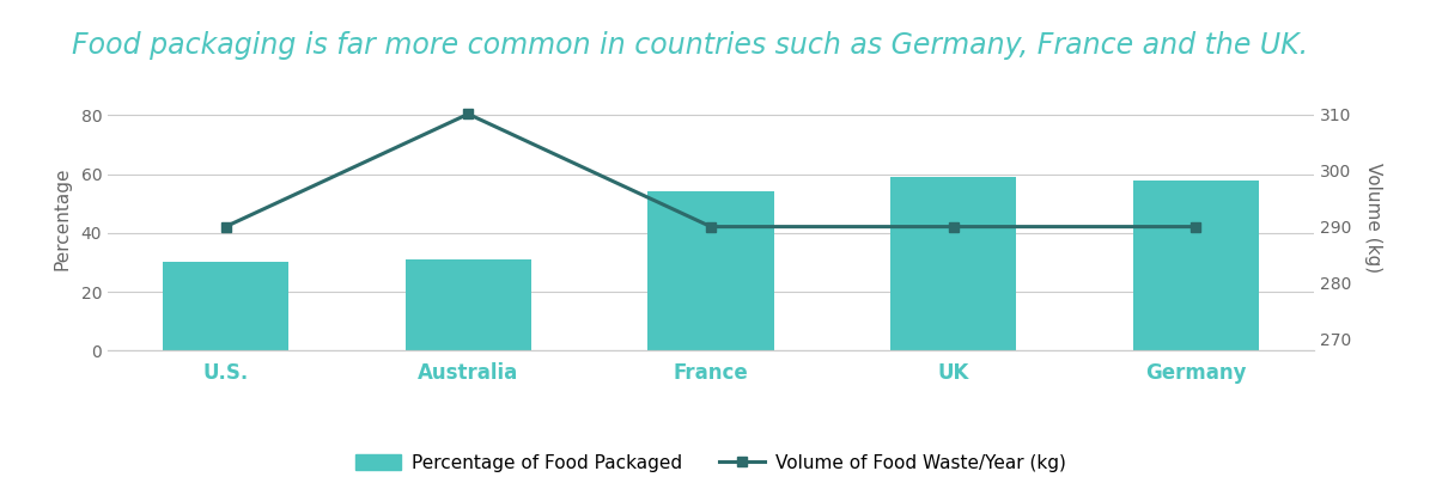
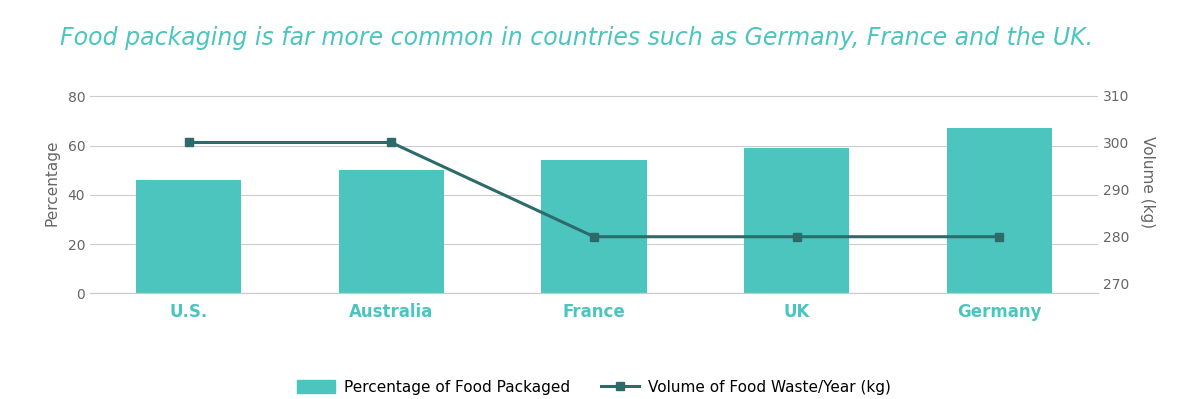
Percentage of Food Packaged/U.S.: 30 -> 46
Volume of Food Waste/Year (kg)/U.S.: 290 -> 300
Percentage of Food Packaged/Australia: 31 -> 50
Volume of Food Waste/Year (kg)/Australia: 310 -> 300
Volume of Food Waste/Year (kg)/France: 290 -> 280
Volume of Food Waste/Year (kg)/UK: 290 -> 280
Percentage of Food Packaged/Germany: 58 -> 67
Volume of Food Waste/Year (kg)/Germany: 290 -> 280
